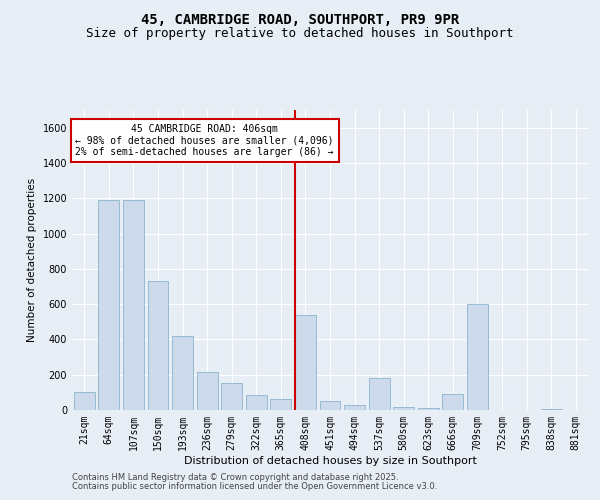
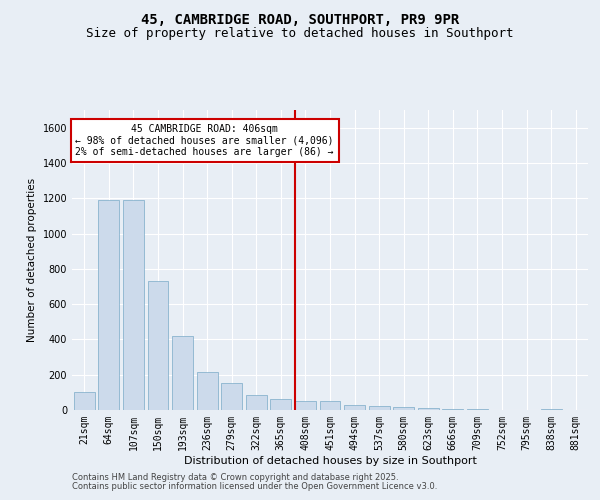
408sqm: 540 -> 50
537sqm: 180 -> 20
666sqm: 90 -> 10
709sqm: 600 -> 0
